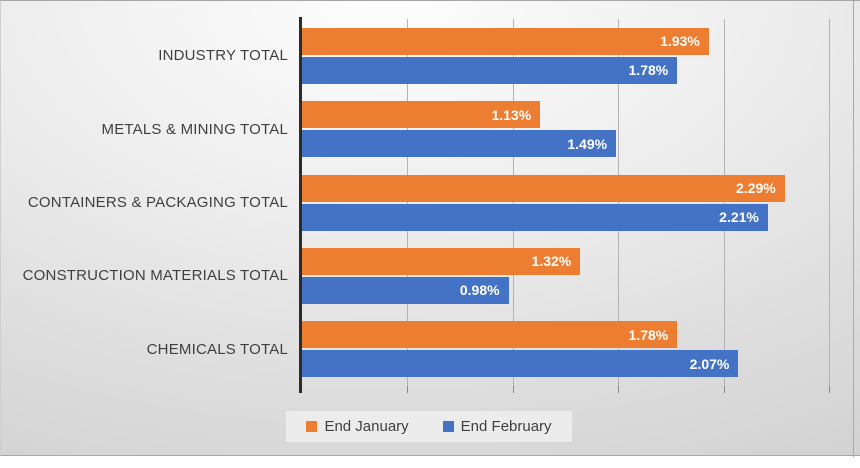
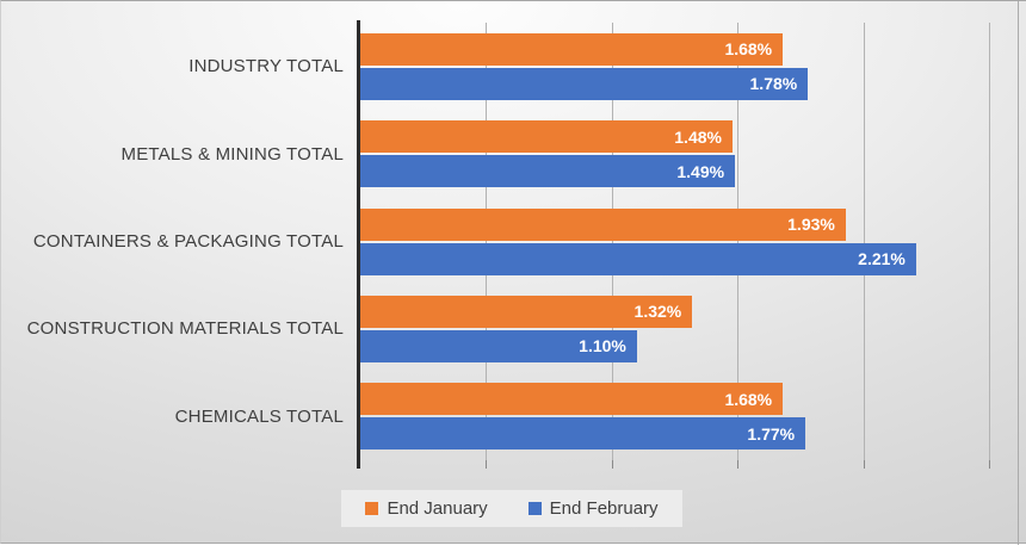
End January/INDUSTRY TOTAL: 1.93% -> 1.68%
End January/METALS & MINING TOTAL: 1.13% -> 1.48%
End January/CONTAINERS & PACKAGING TOTAL: 2.29% -> 1.93%
End February/CONSTRUCTION MATERIALS TOTAL: 0.98% -> 1.10%
End January/CHEMICALS TOTAL: 1.78% -> 1.68%
End February/CHEMICALS TOTAL: 2.07% -> 1.77%
